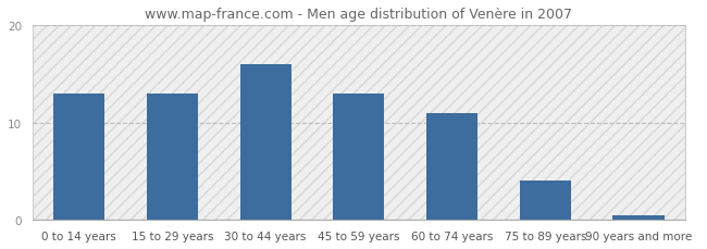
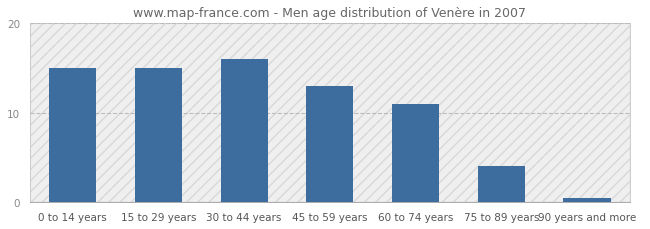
0 to 14 years: 13.0 -> 15.0
15 to 29 years: 13.0 -> 15.0
